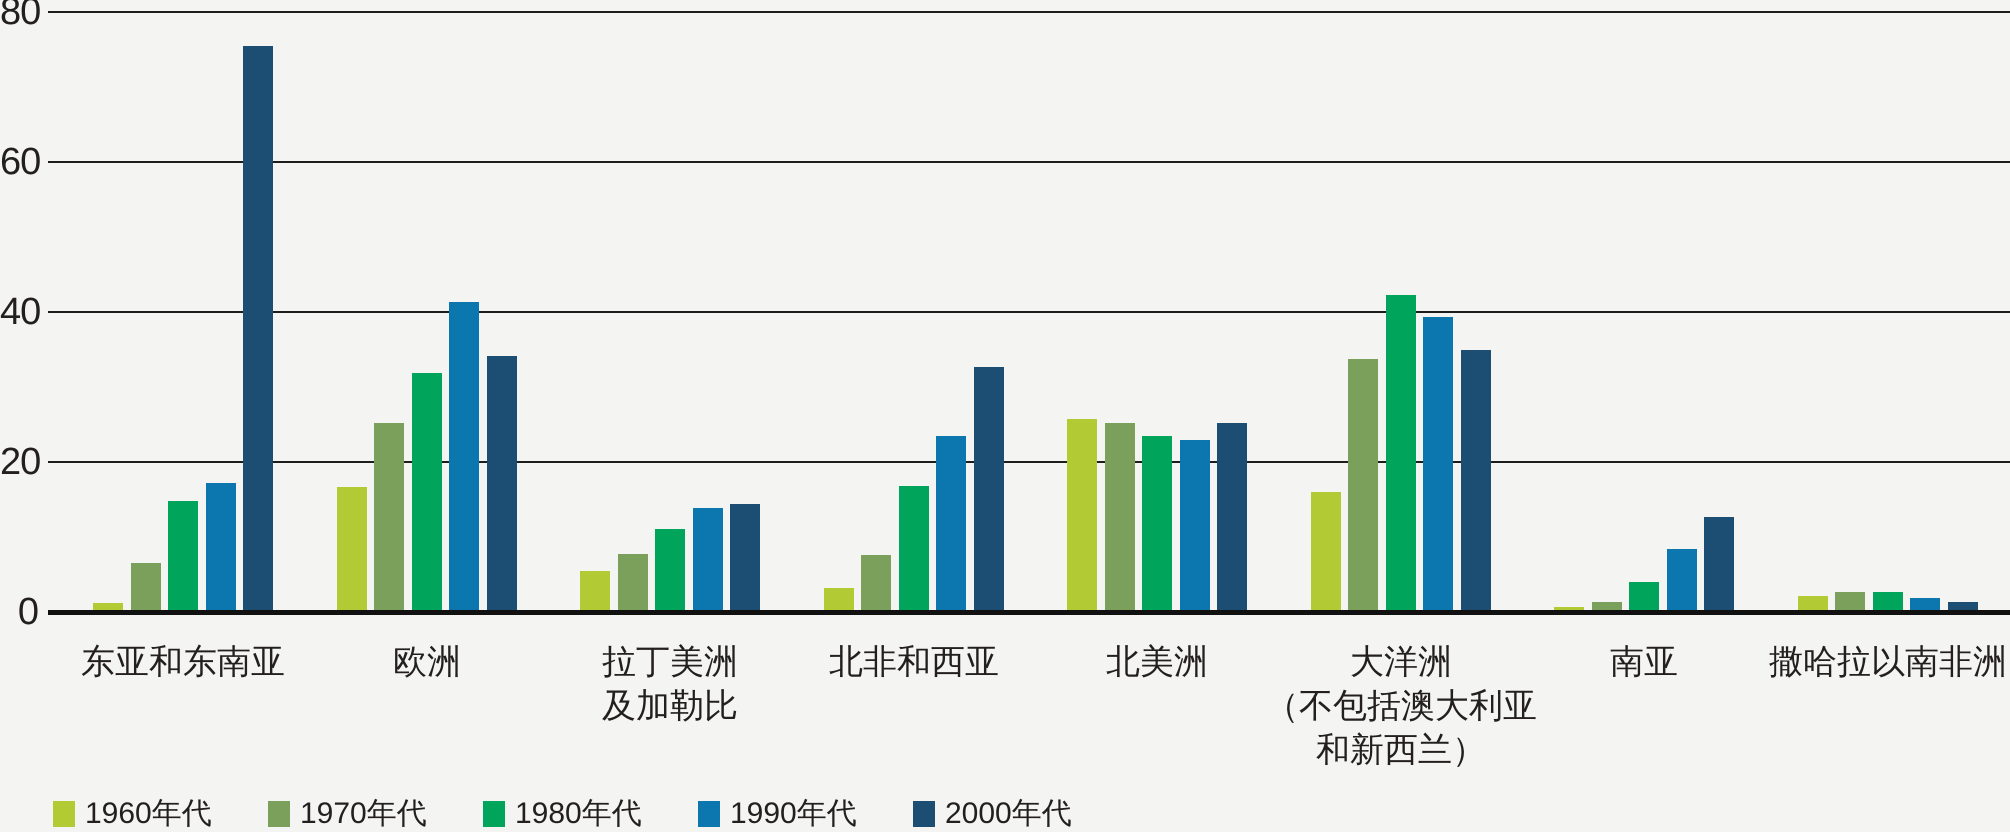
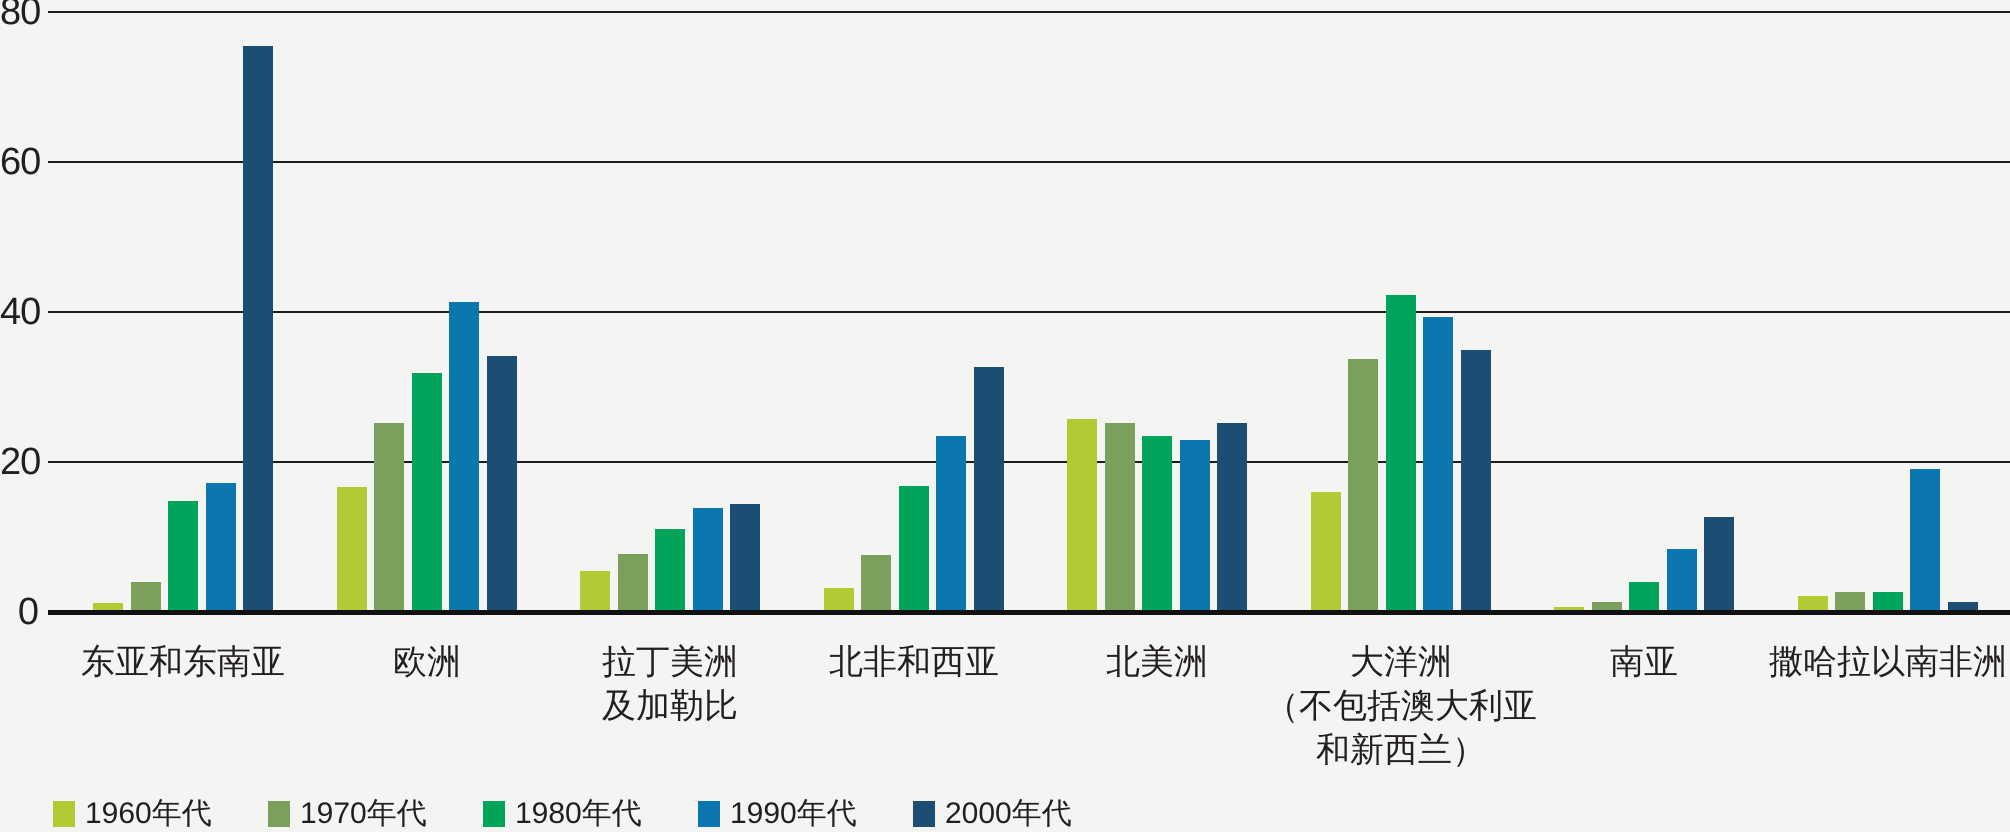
1970年代/东亚和东南亚: 6 -> 4
1990年代/撒哈拉以南非洲: 2 -> 19
